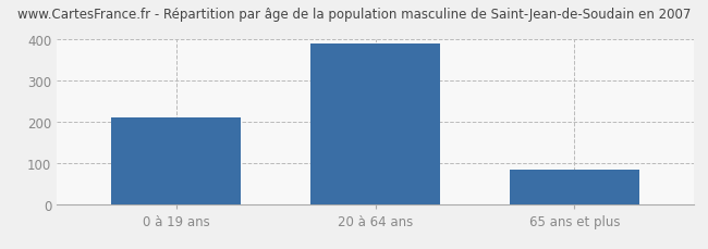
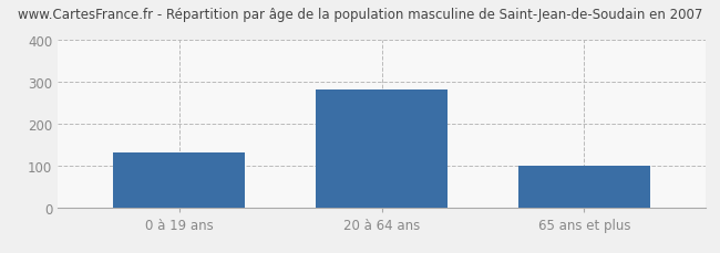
0 à 19 ans: 210 -> 130
20 à 64 ans: 390 -> 280
65 ans et plus: 82 -> 100
